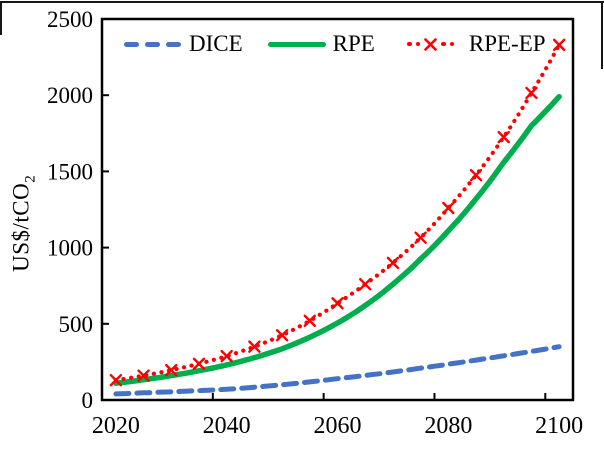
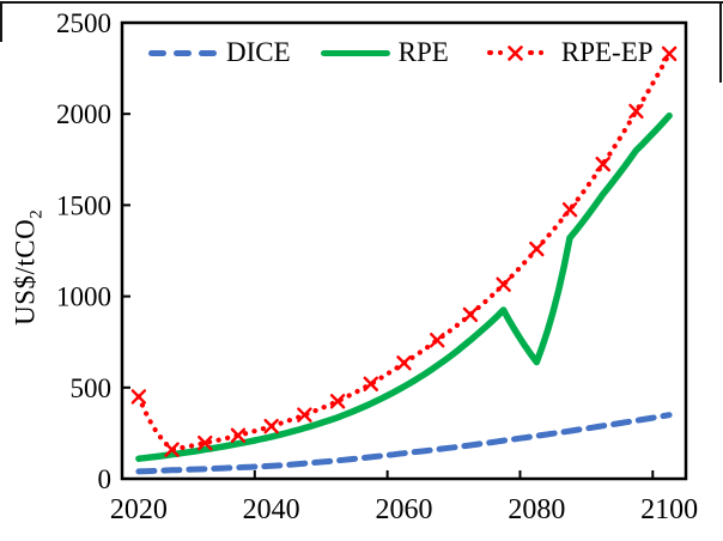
RPE-EP/2020: 130 -> 450
RPE/2080: 1110 -> 640
